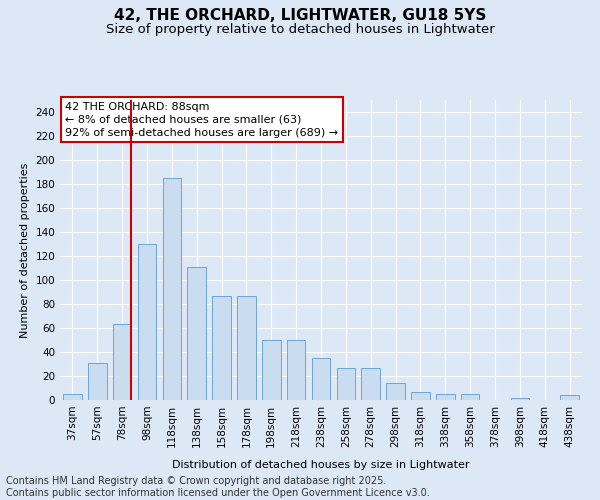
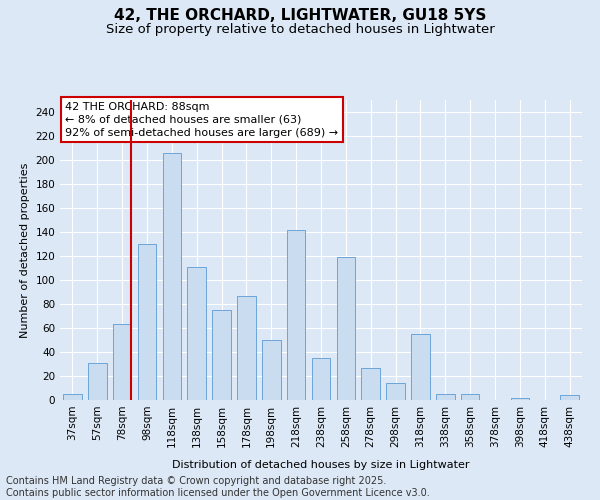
118sqm: 185 -> 206
158sqm: 87 -> 75
218sqm: 50 -> 142
258sqm: 27 -> 119
318sqm: 7 -> 55
